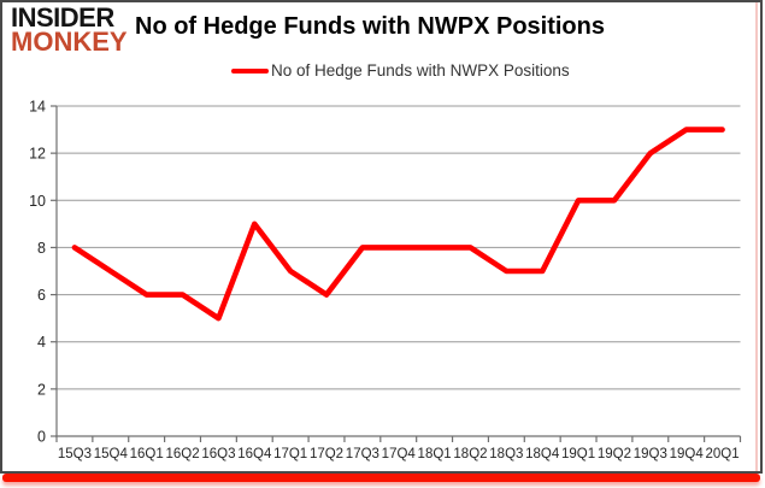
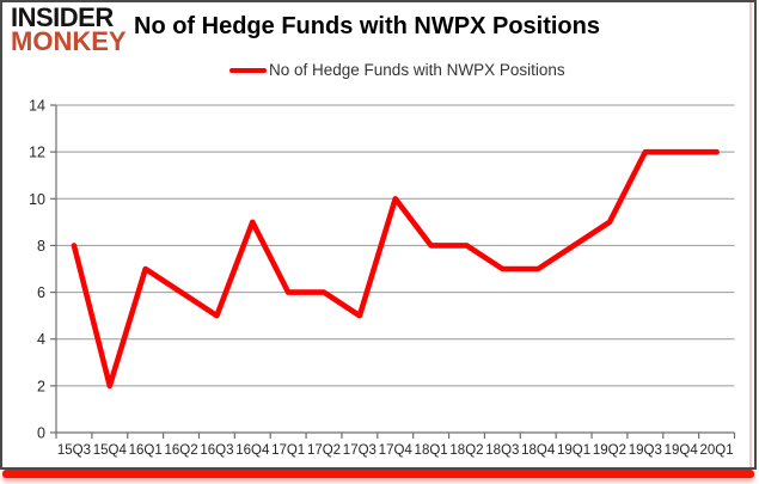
15Q4: 7 -> 2
16Q1: 6 -> 7
17Q1: 7 -> 6
17Q3: 8 -> 5
17Q4: 8 -> 10
19Q1: 10 -> 8
19Q2: 10 -> 9
19Q4: 13 -> 12
20Q1: 13 -> 12
